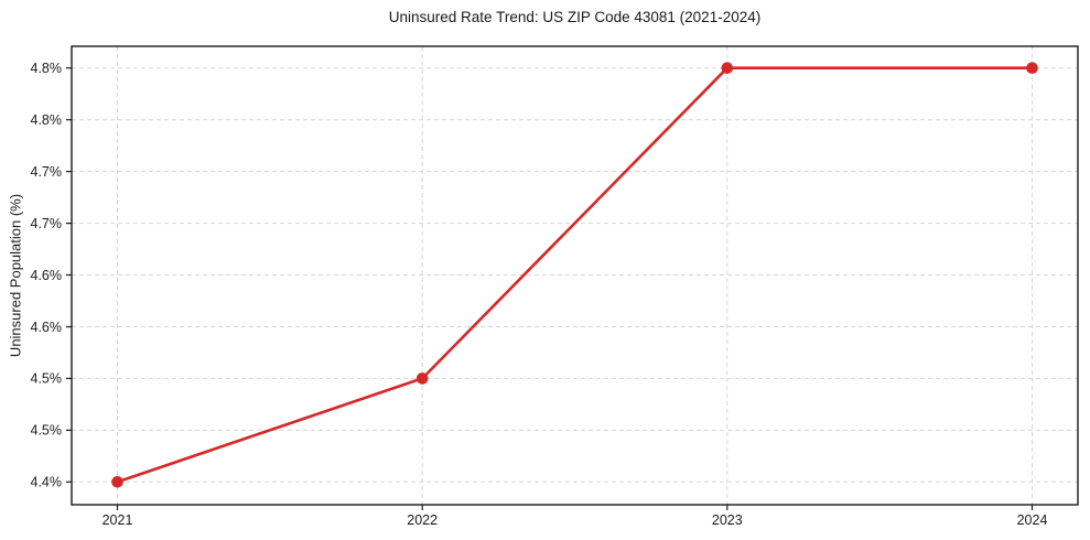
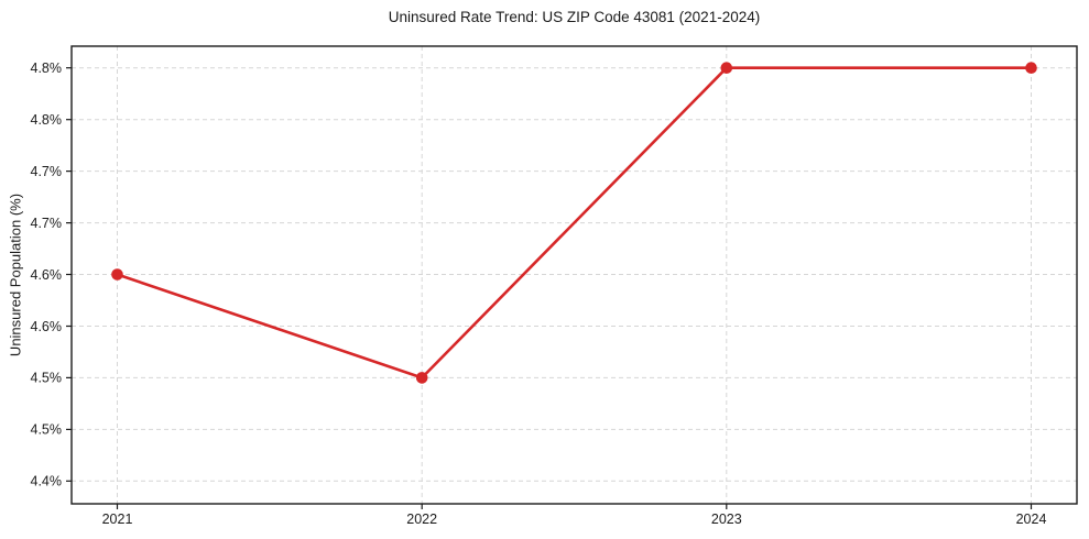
2021: 4.4% -> 4.6%
